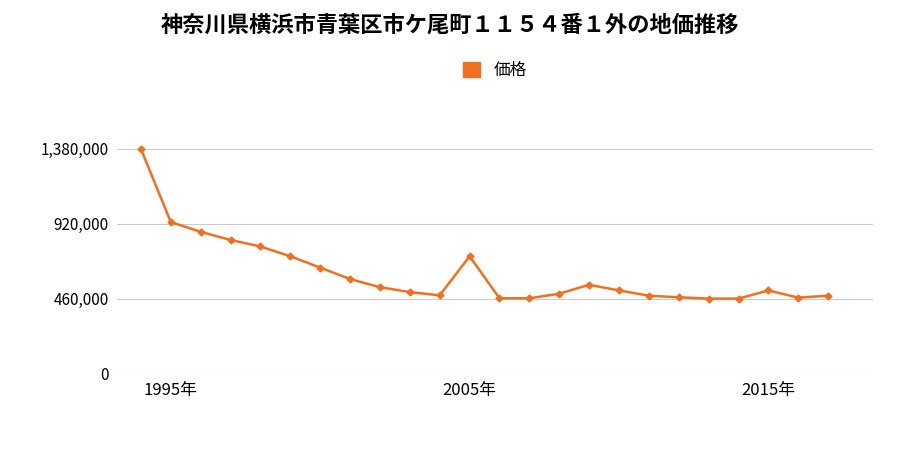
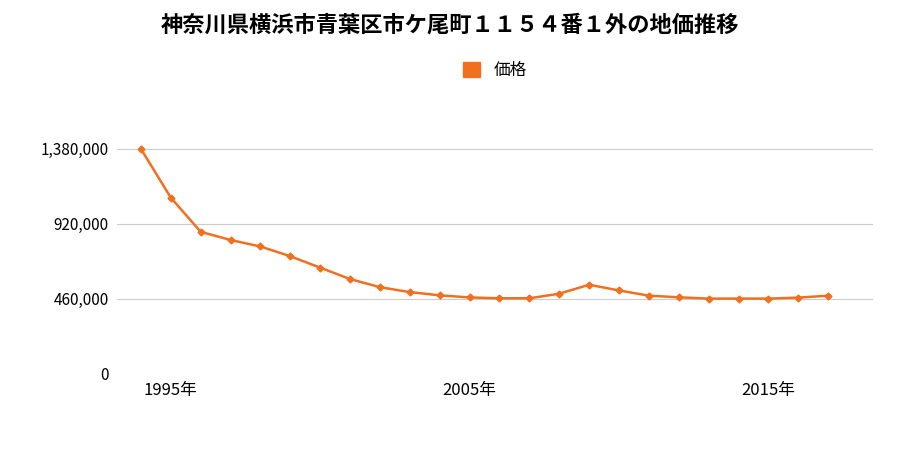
1995年: 930,000 -> 1,080,000
2005年: 720,000 -> 470,000
2015年: 510,000 -> 460,000
